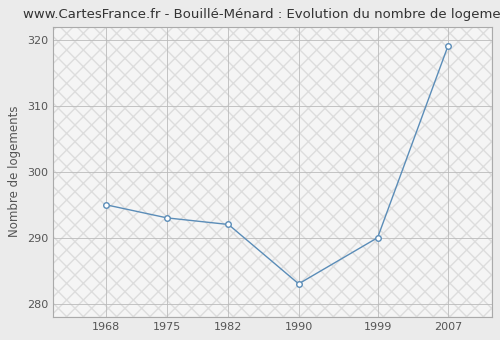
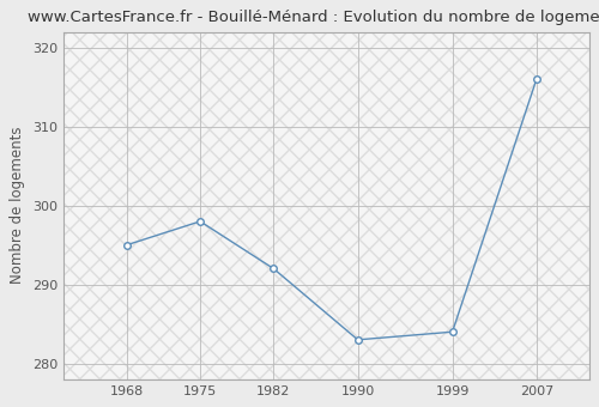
1975: 293 -> 298
1999: 290 -> 284
2007: 319 -> 316
